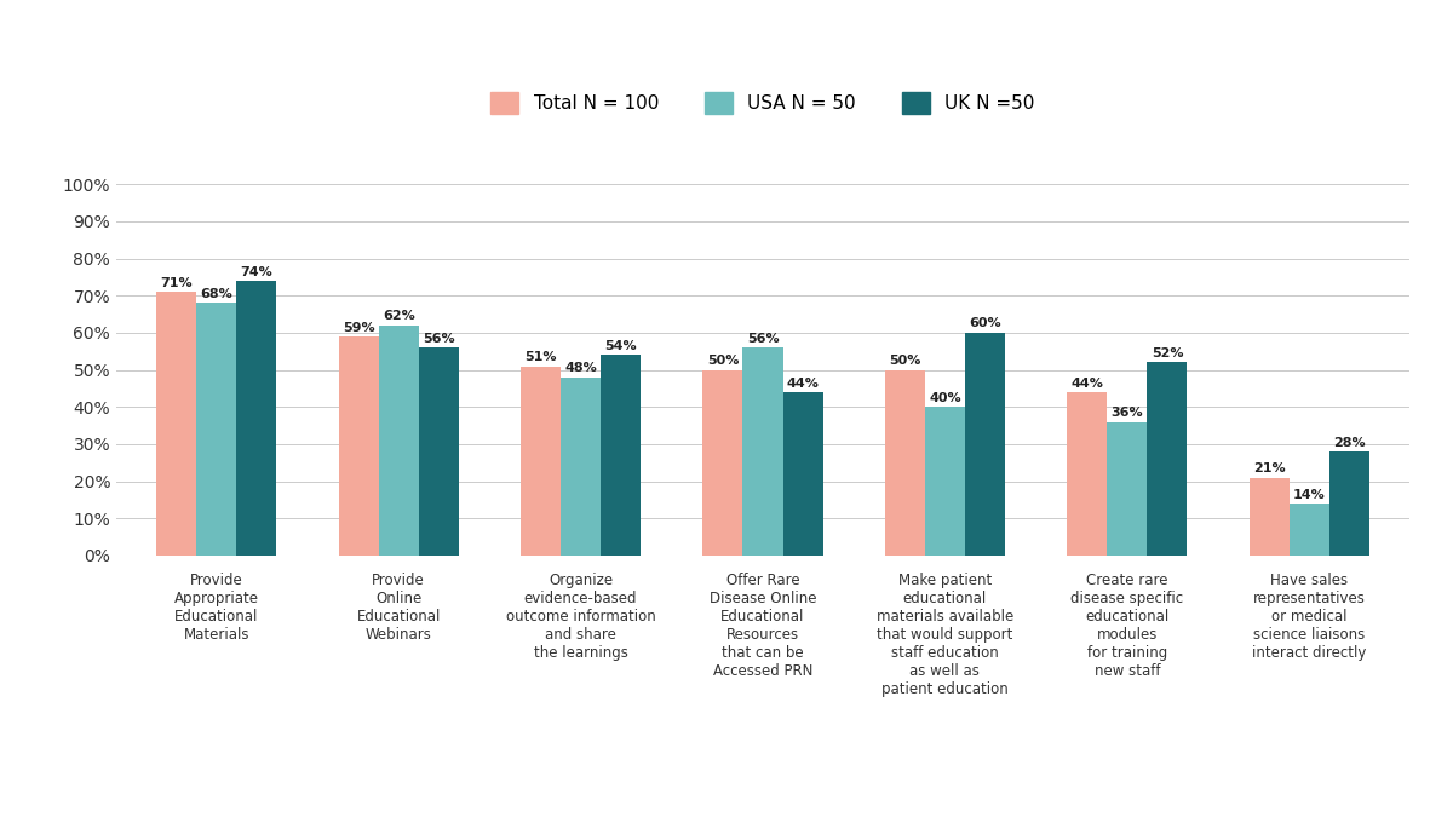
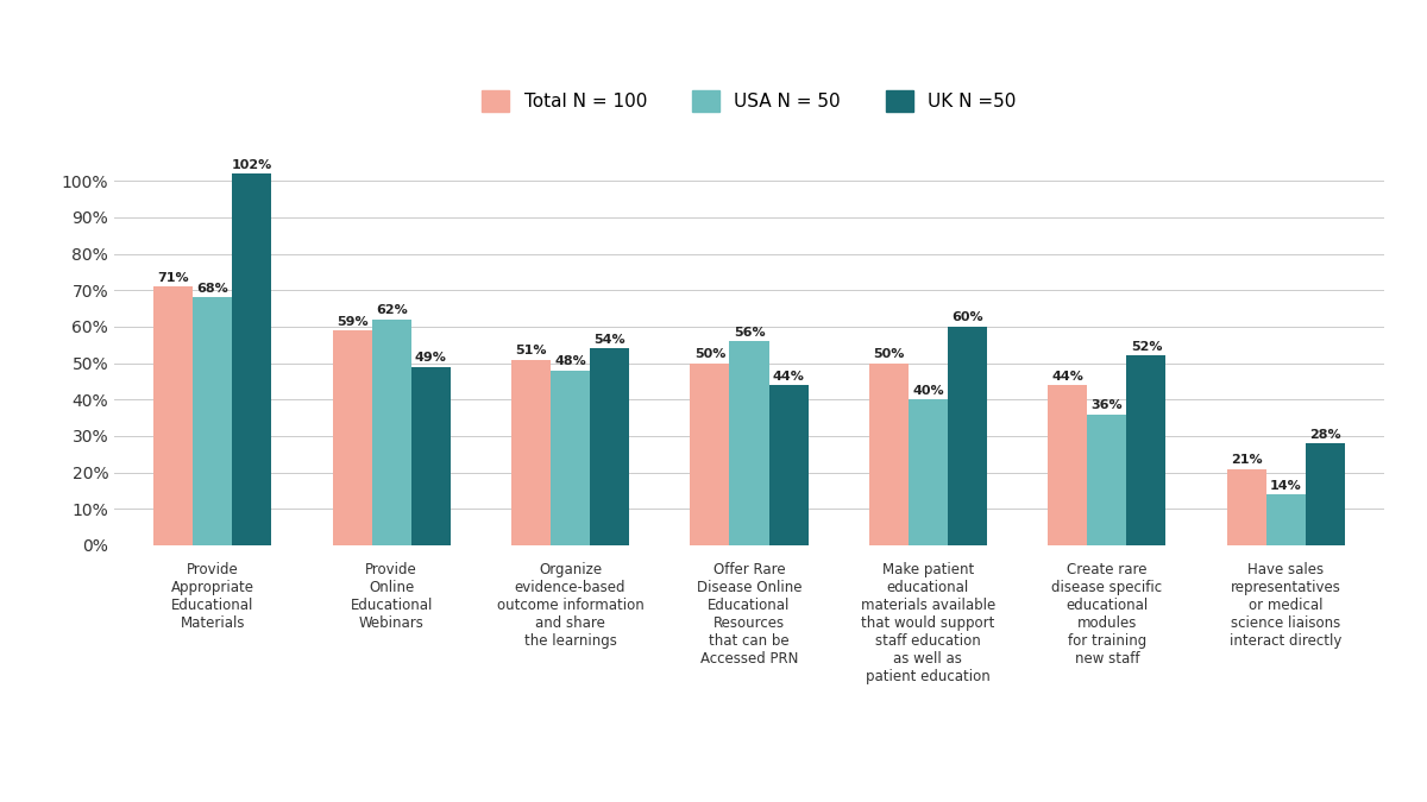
UK N =50/Provide Appropriate Educational Materials: 74% -> 102%
UK N =50/Provide Online Educational Webinars: 56% -> 49%
